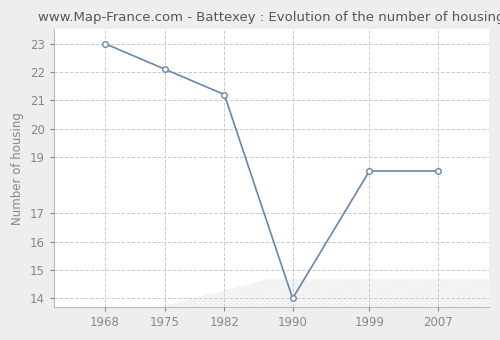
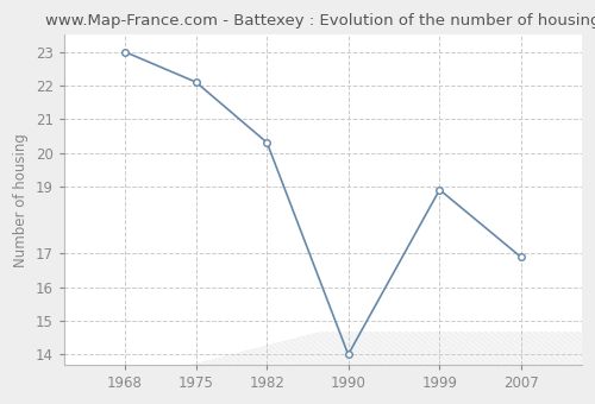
1982: 21.2 -> 20.3
1999: 18.5 -> 18.9
2007: 18.5 -> 16.9
